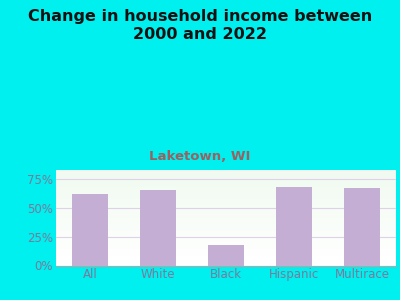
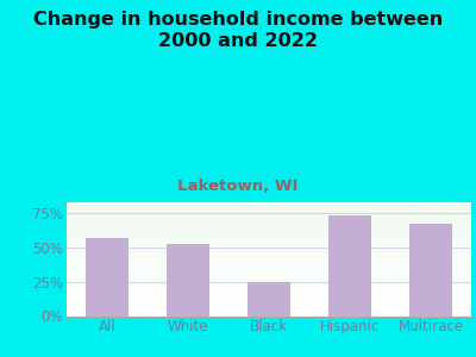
All: 62% -> 57%
White: 65% -> 52%
Black: 18% -> 25%
Hispanic: 68% -> 73%
